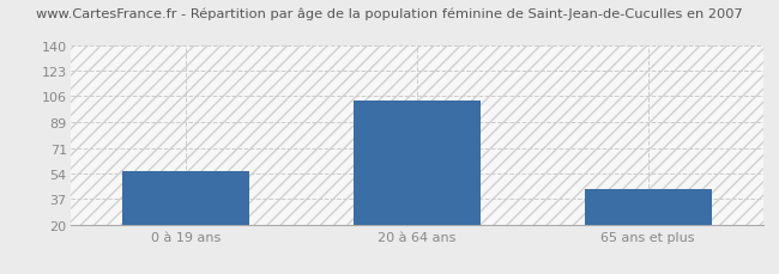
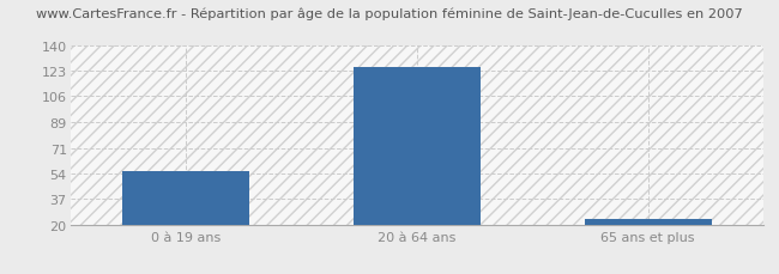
20 à 64 ans: 103 -> 126
65 ans et plus: 44 -> 24
